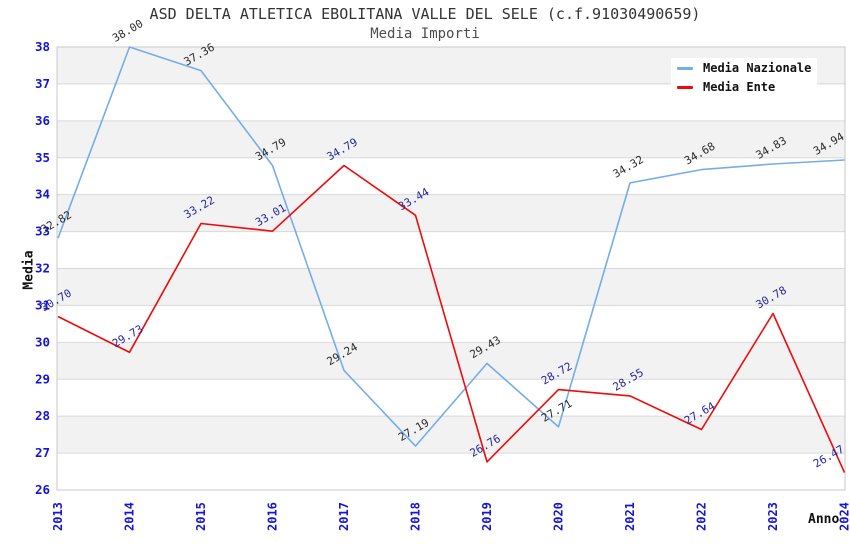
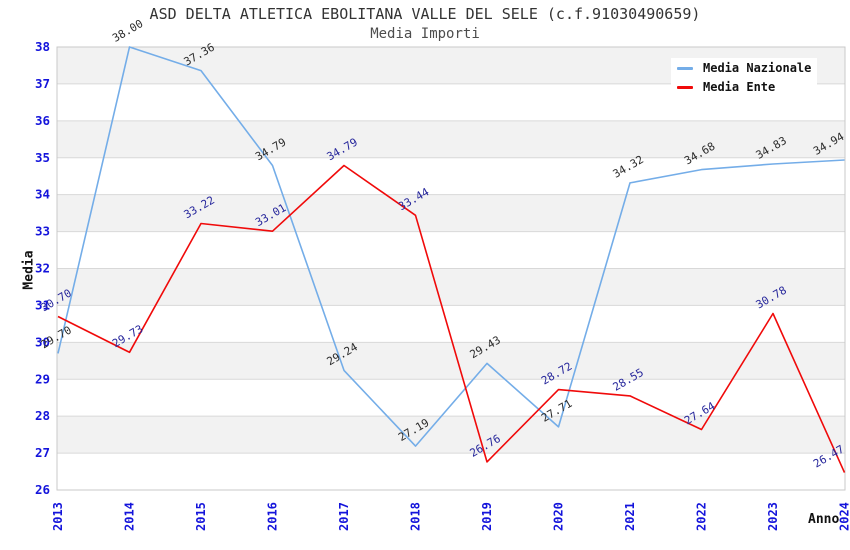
Media Nazionale/2013: 32.82 -> 29.70
